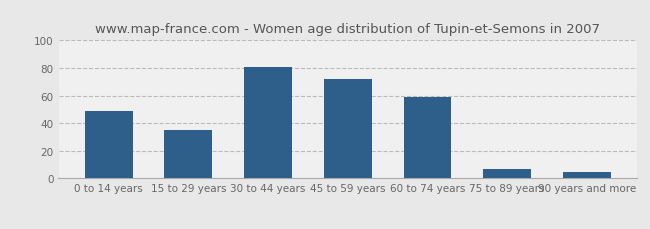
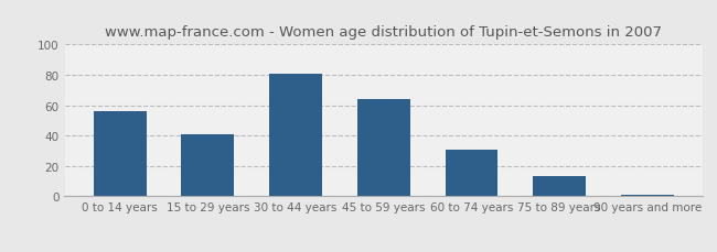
0 to 14 years: 49 -> 56
15 to 29 years: 35 -> 41
45 to 59 years: 72 -> 64
60 to 74 years: 59 -> 31
75 to 89 years: 7 -> 13
90 years and more: 5 -> 1
